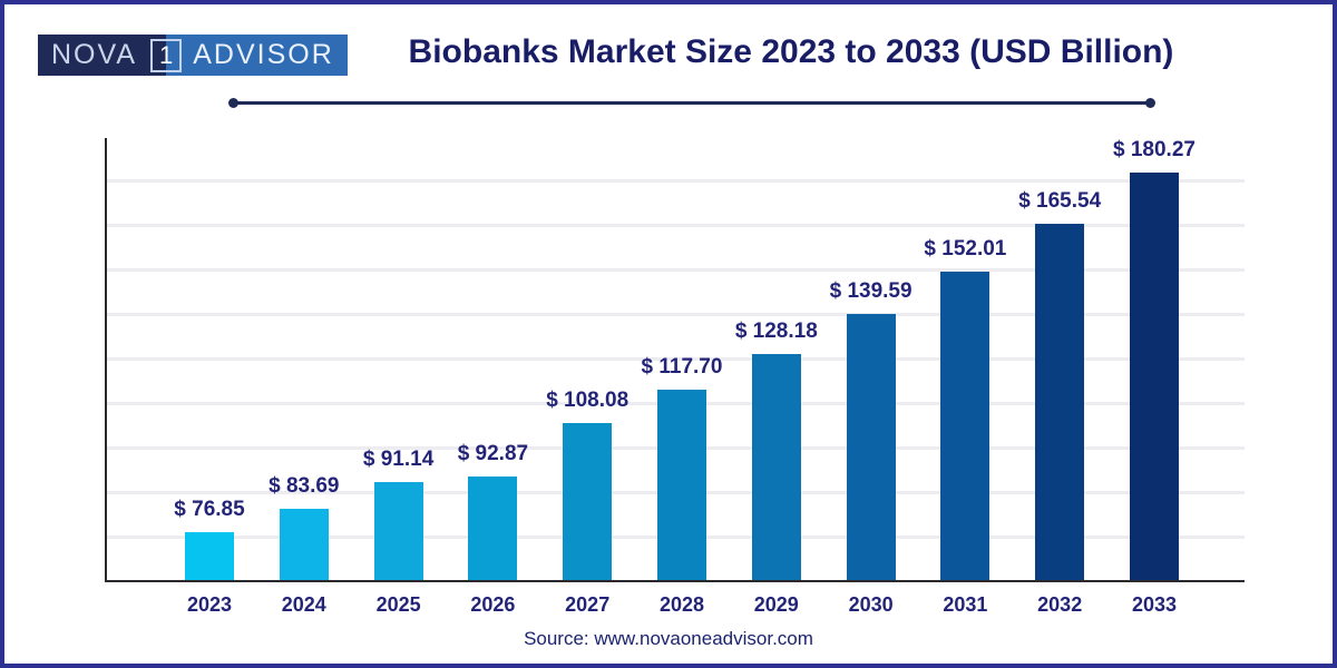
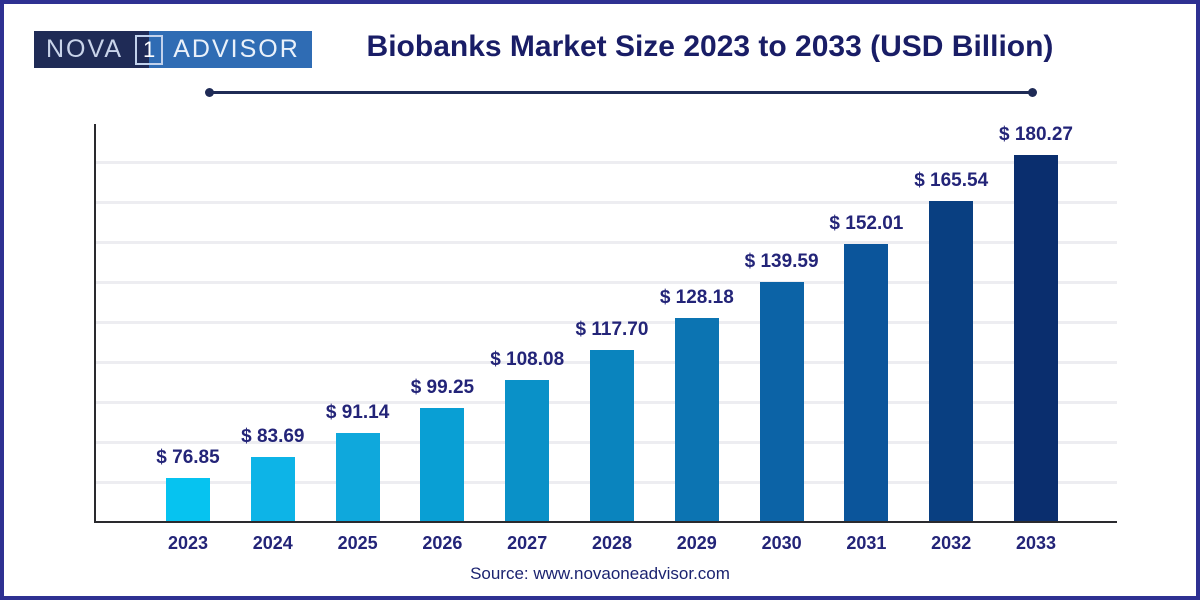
2026: 92.87 -> 99.25
